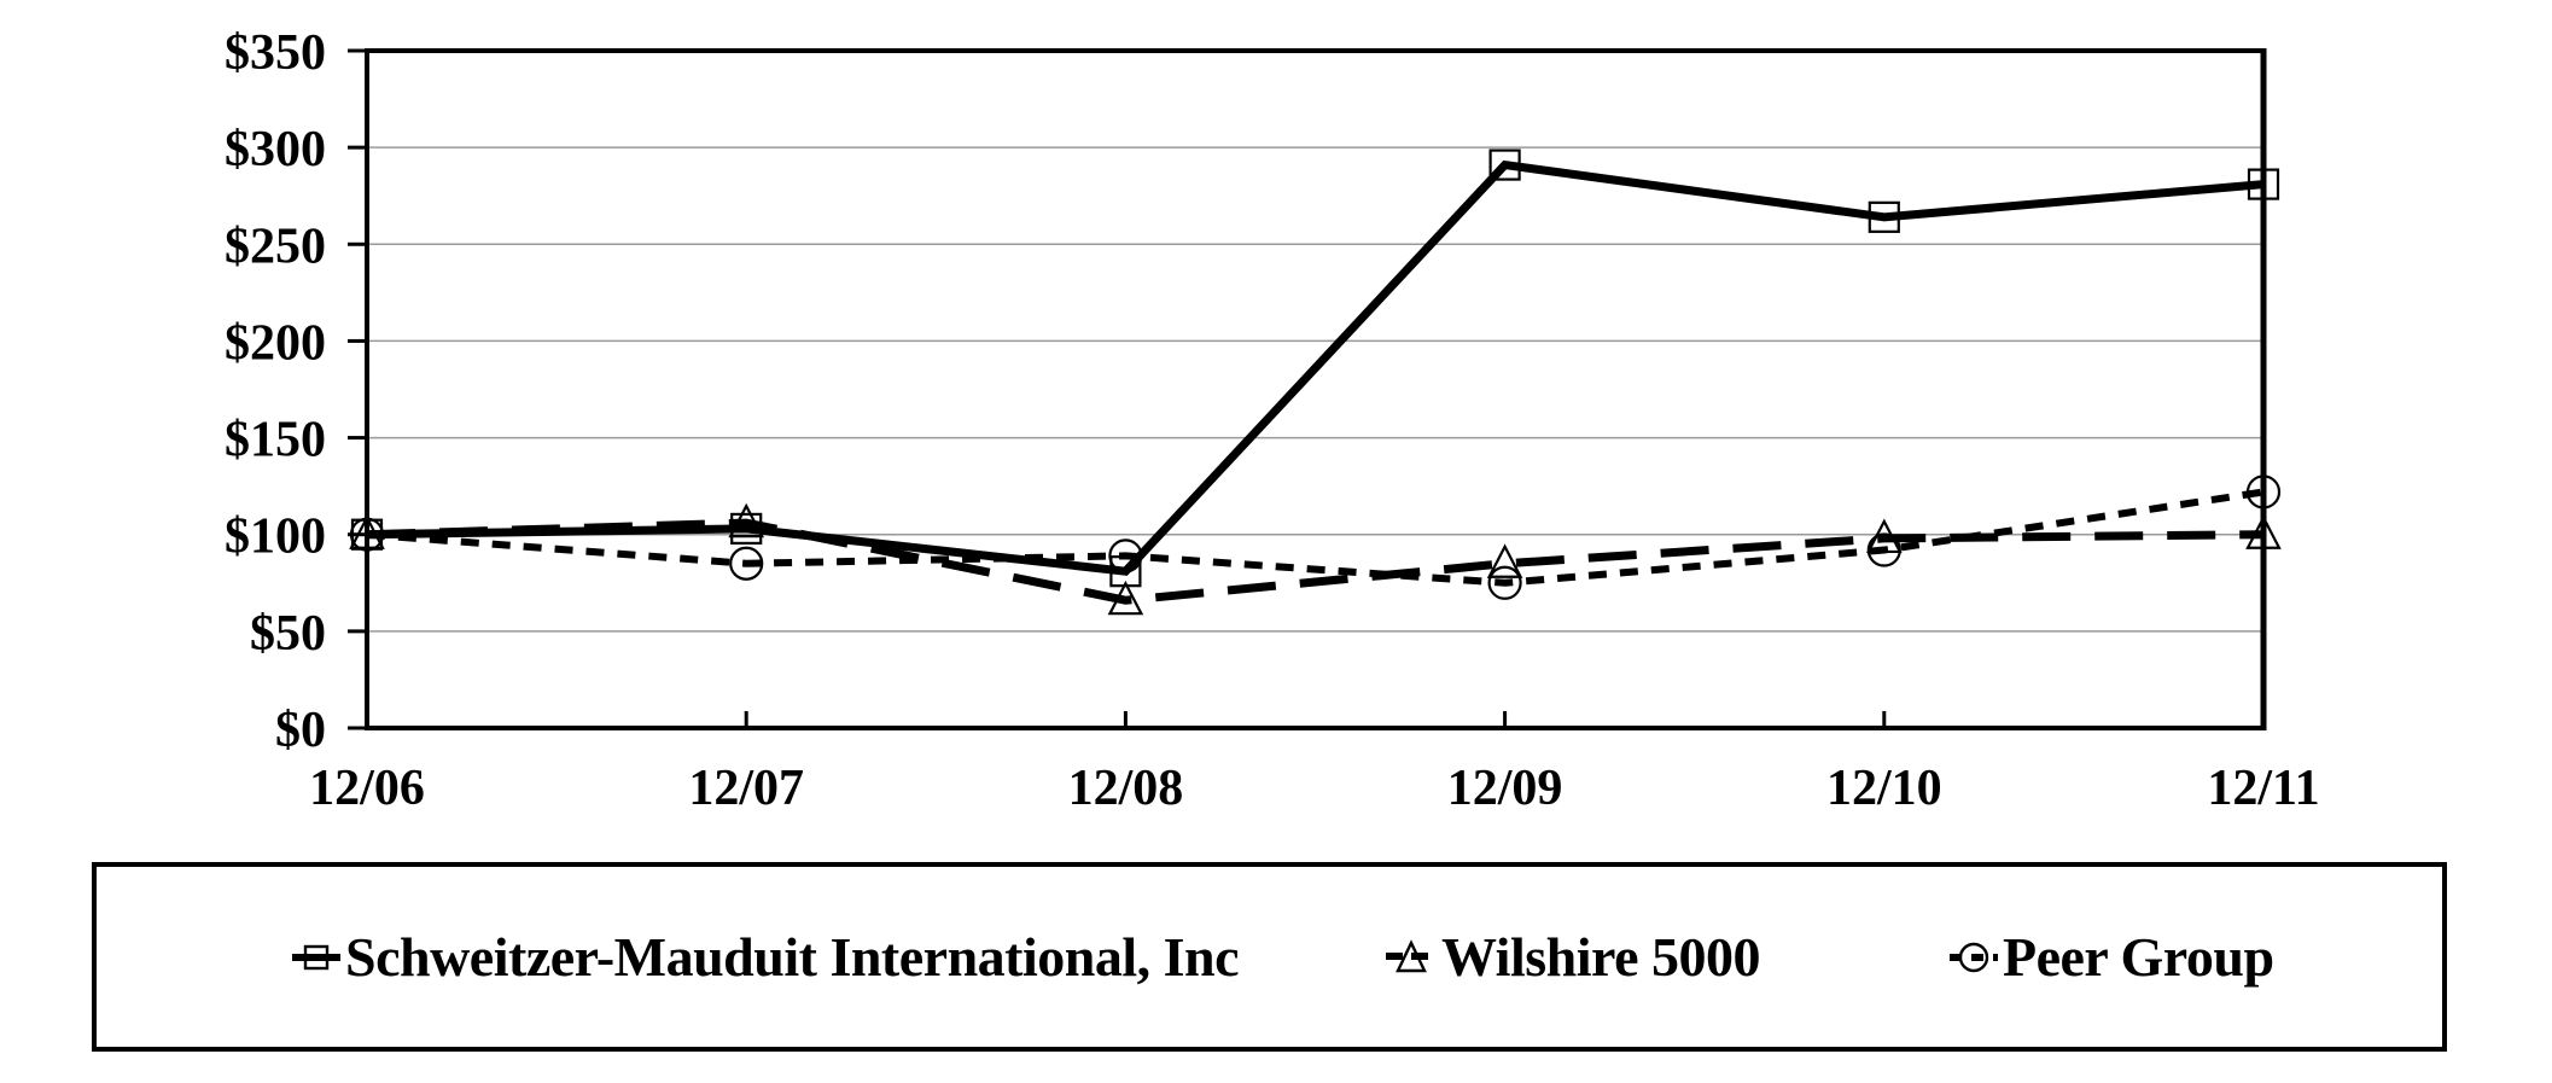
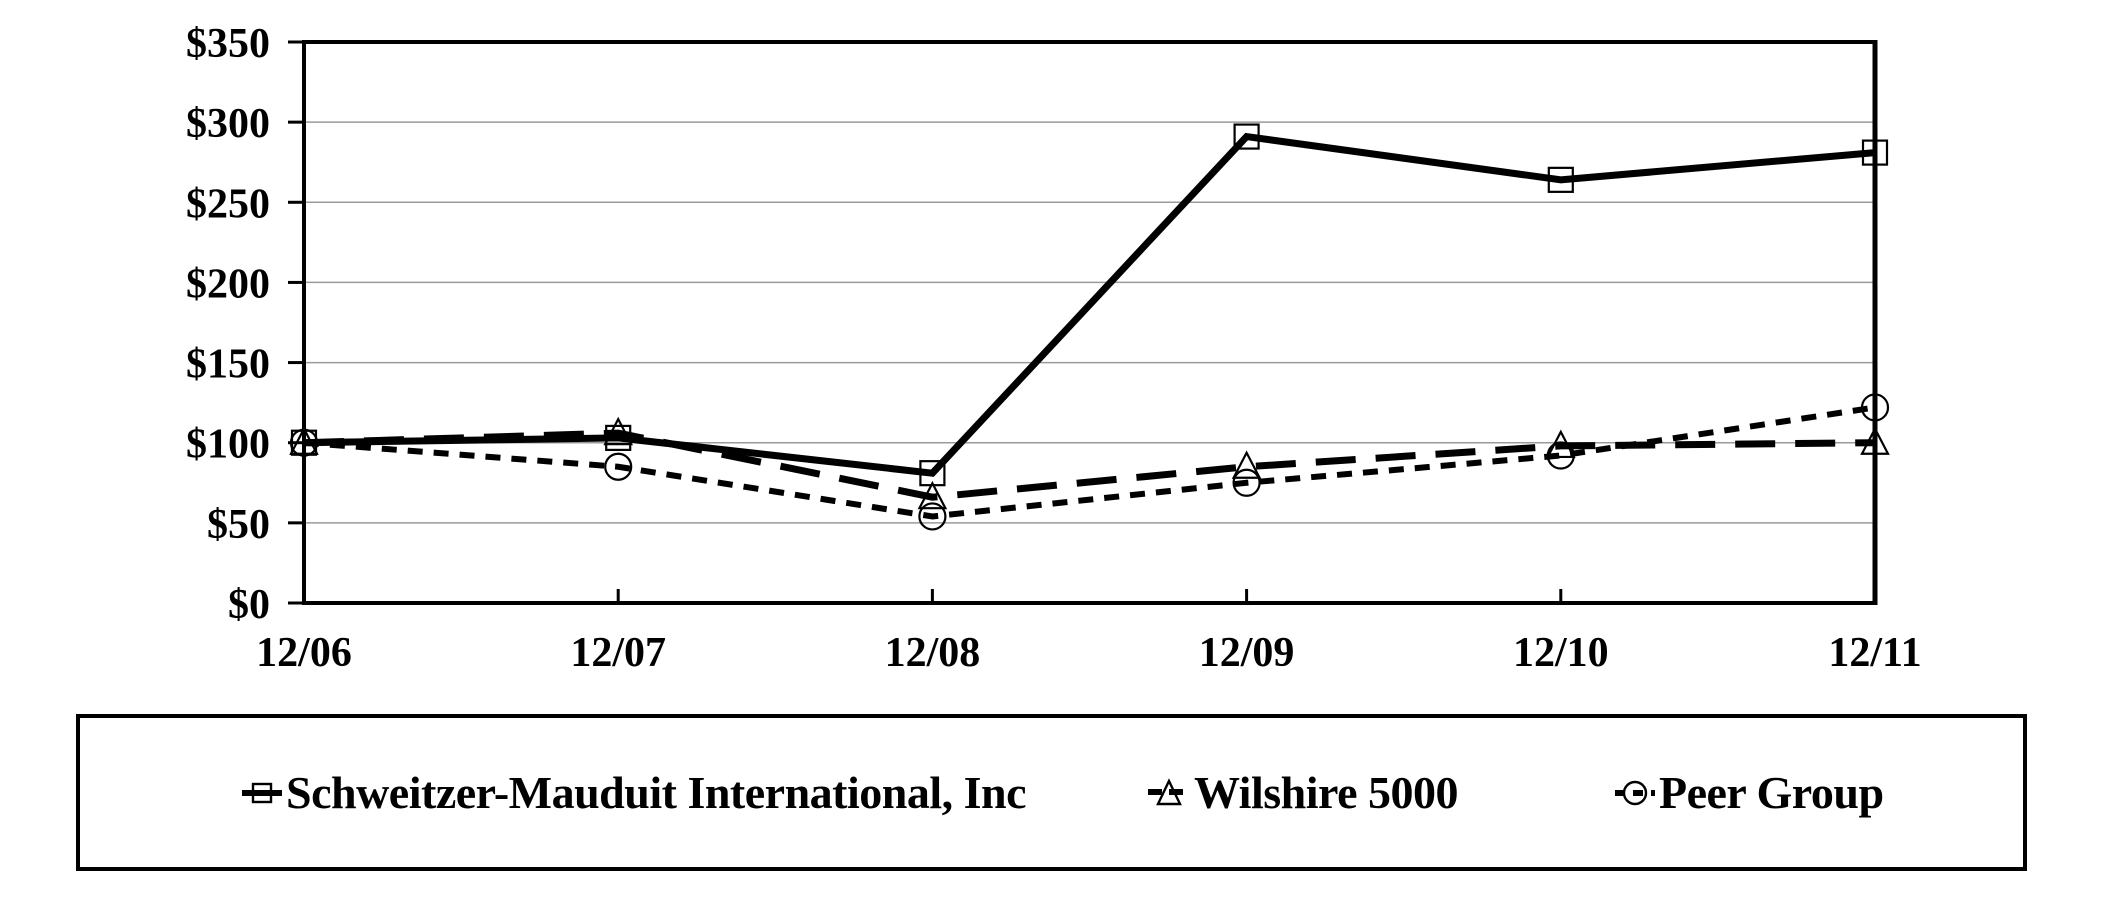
Peer Group/12/08: $89 -> $54
